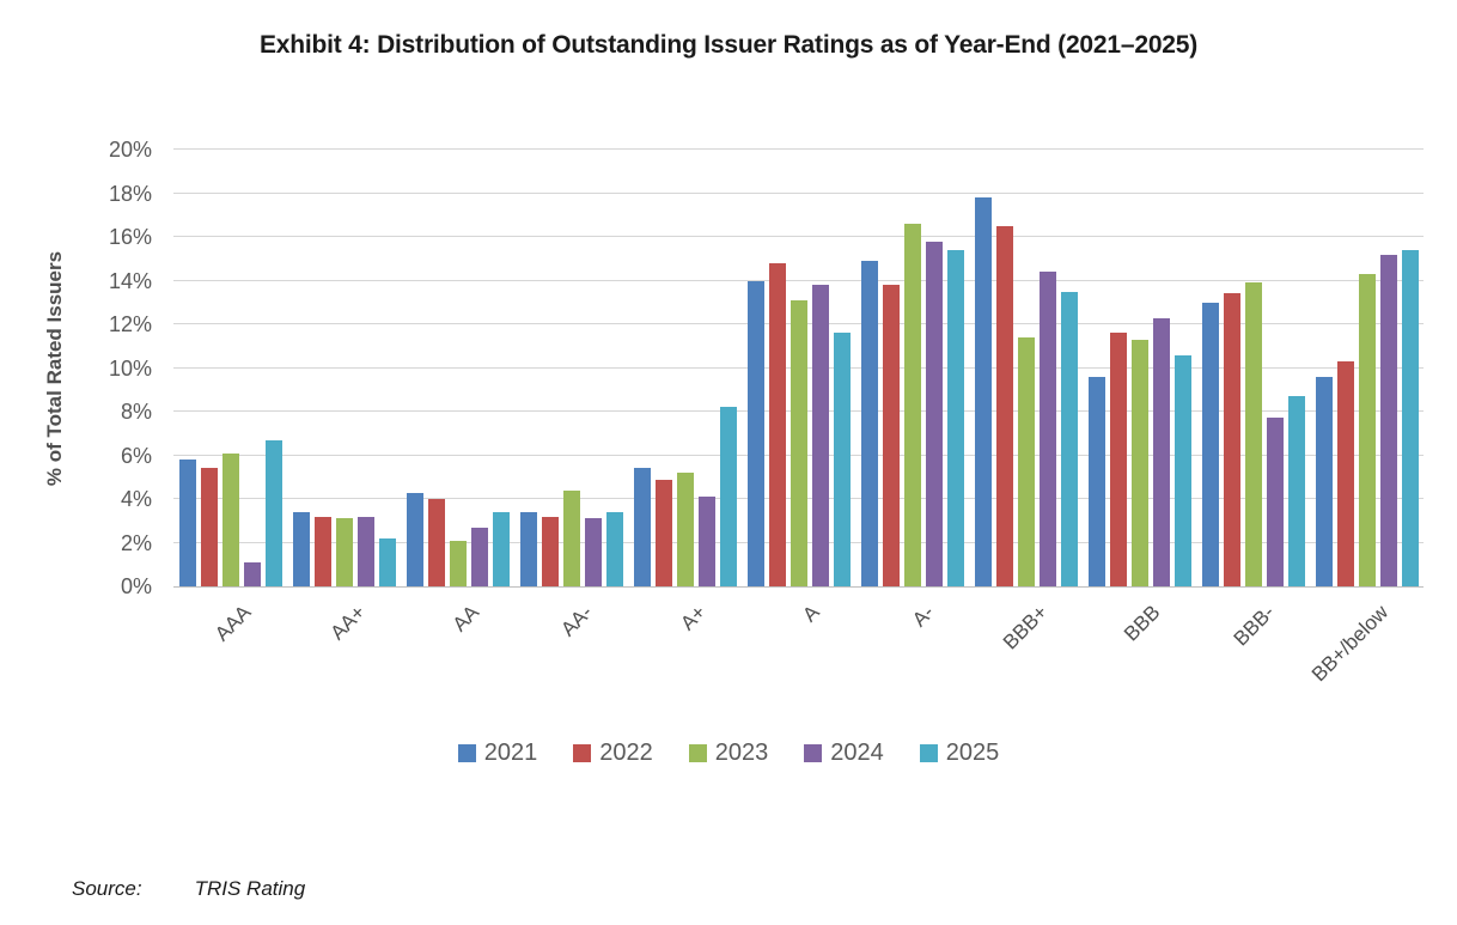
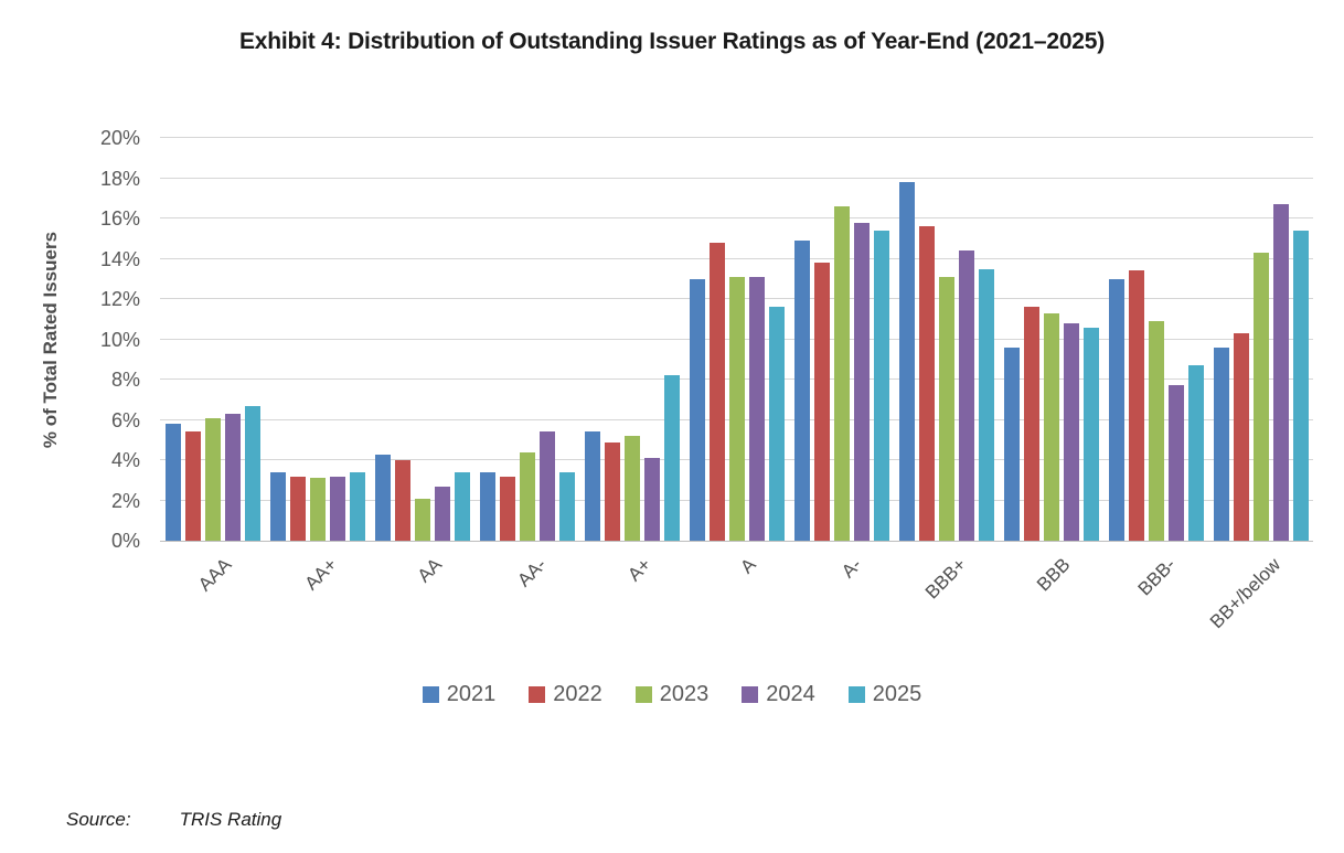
2024/AAA: 1.1% -> 6.3%
2025/AA+: 2.2% -> 3.4%
2024/AA-: 3.1% -> 5.4%
2021/A: 14.0% -> 13.0%
2024/A: 13.8% -> 13.1%
2022/BBB+: 16.5% -> 15.6%
2023/BBB+: 11.4% -> 13.1%
2024/BBB: 12.3% -> 10.8%
2023/BBB-: 13.9% -> 10.9%
2024/BB+/below: 15.2% -> 16.7%
